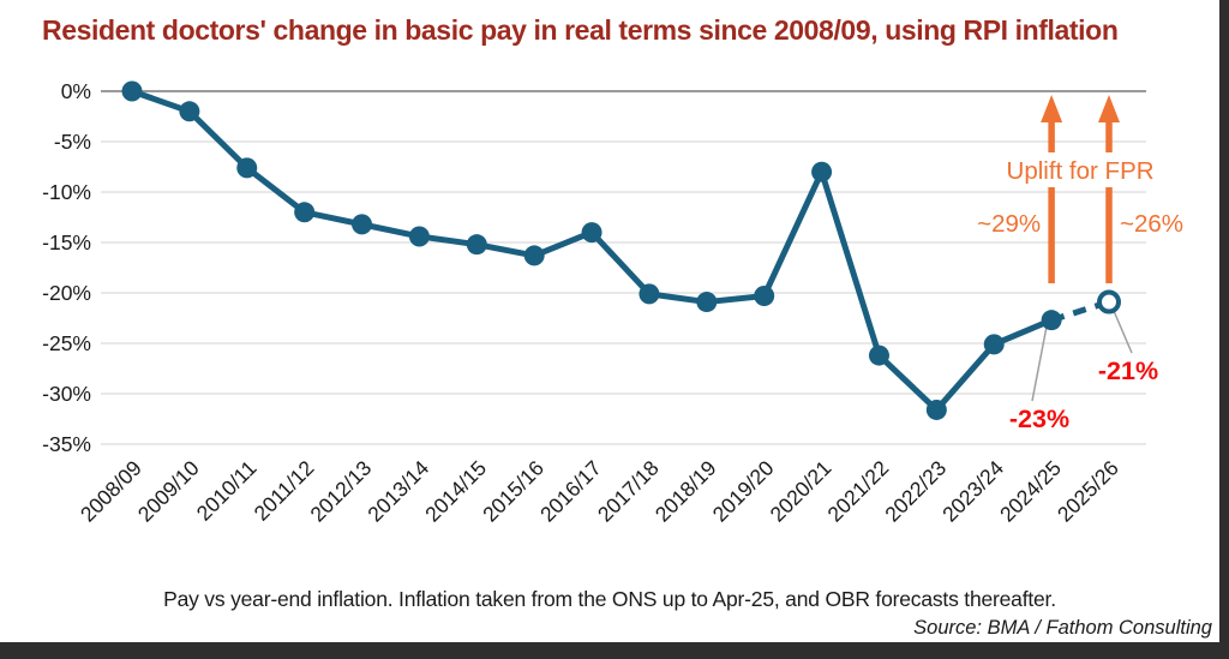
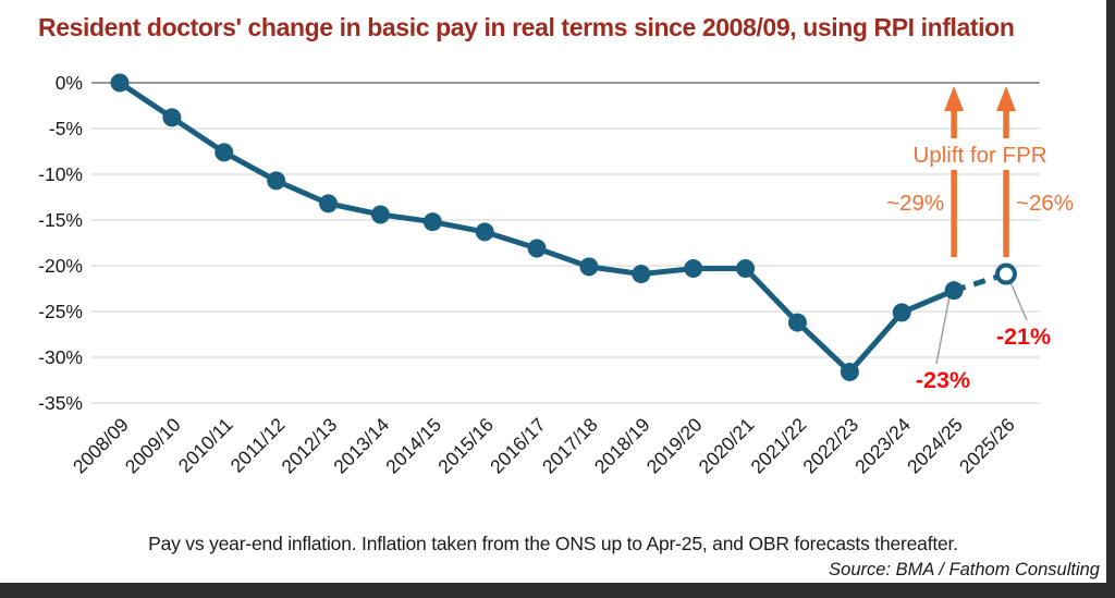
2009/10: -2% -> -4%
2011/12: -12% -> -11%
2016/17: -14% -> -18%
2020/21: -8% -> -20%
